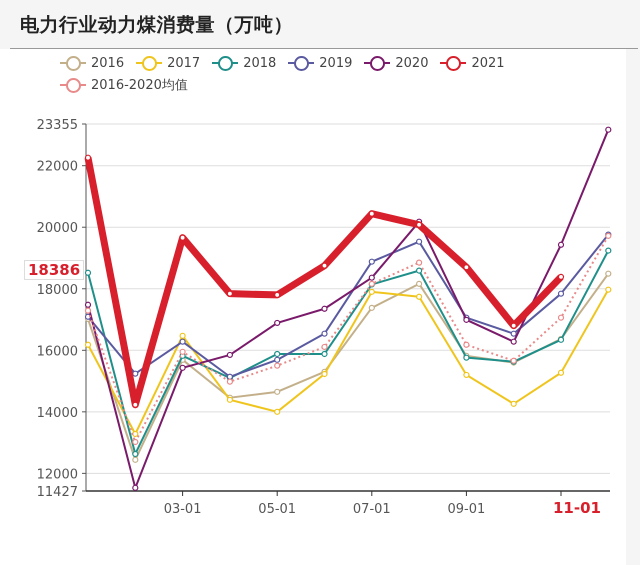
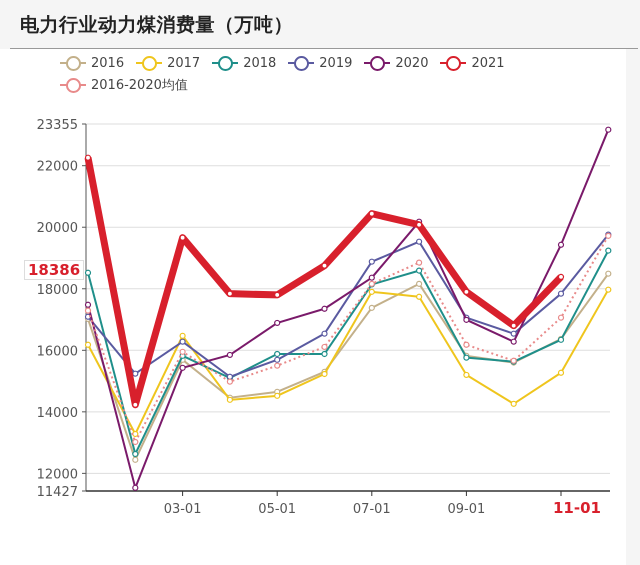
2017/05-01: 14000 -> 14500
2021/09-01: 18700 -> 17900
